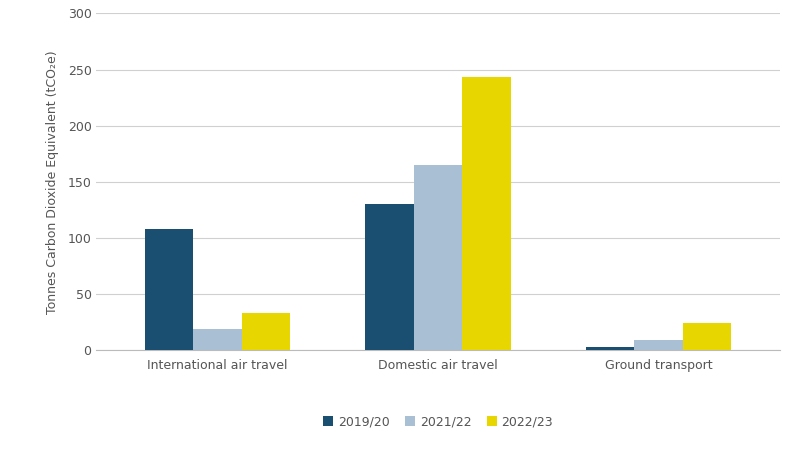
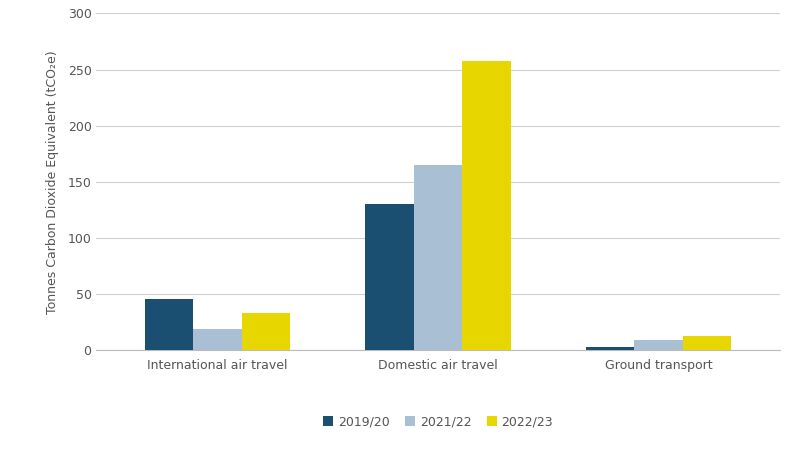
2019/20/International air travel: 108 -> 46
2022/23/Domestic air travel: 243 -> 258
2022/23/Ground transport: 24 -> 13
